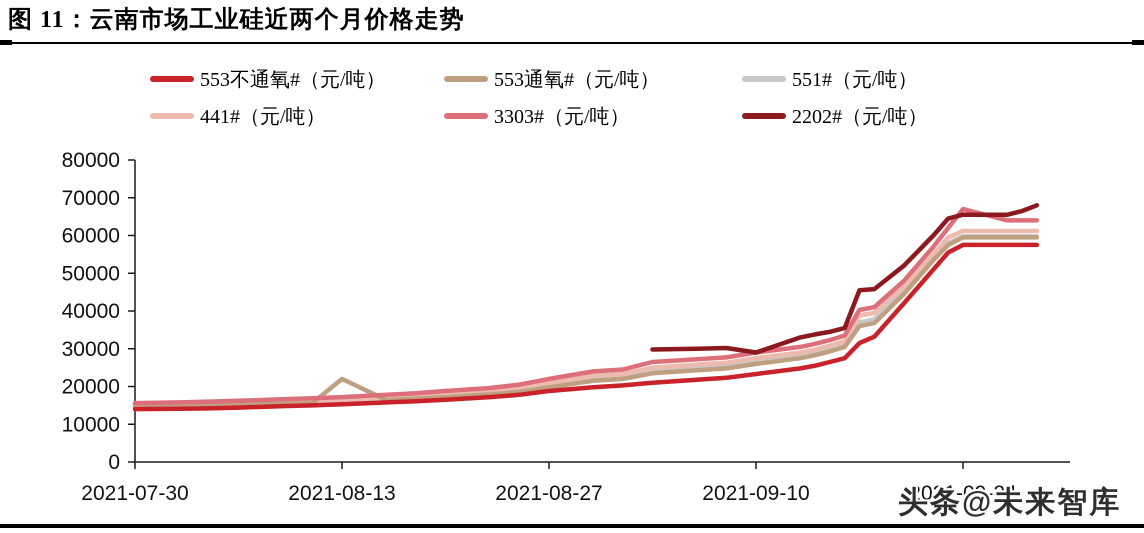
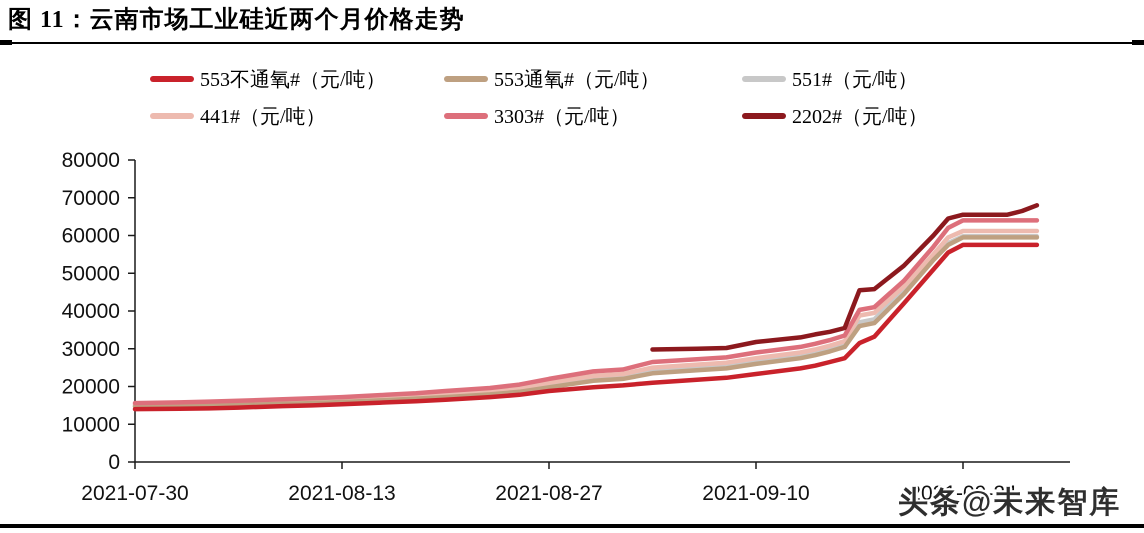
553通氧#（元/吨）/2021-08-13: 22000 -> 16000
2202#（元/吨）/2021-09-10: 29000 -> 32000
3303#（元/吨）/2021-09-24: 67000 -> 64000
